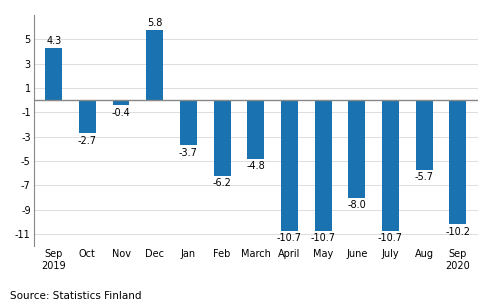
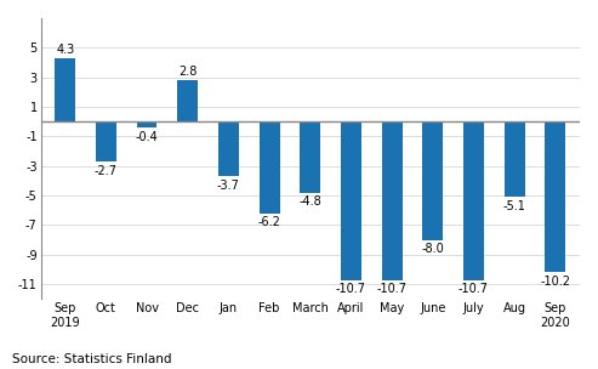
Dec: 5.8 -> 2.8
Aug: -5.7 -> -5.1
